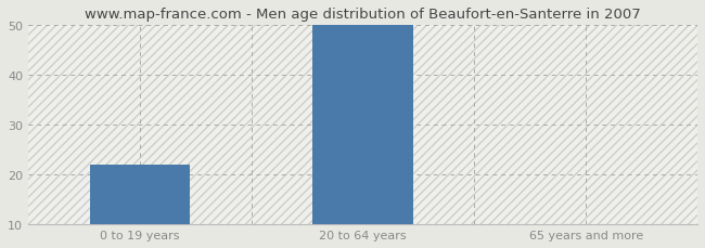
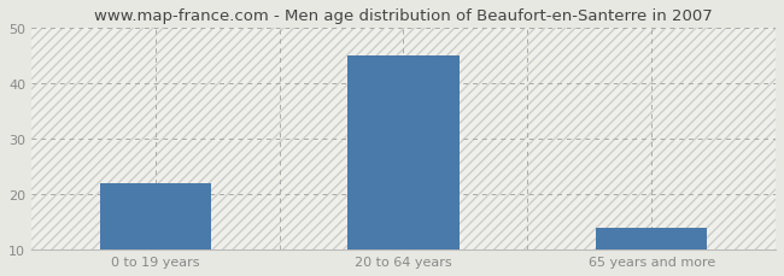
20 to 64 years: 50 -> 45
65 years and more: 10 -> 14
